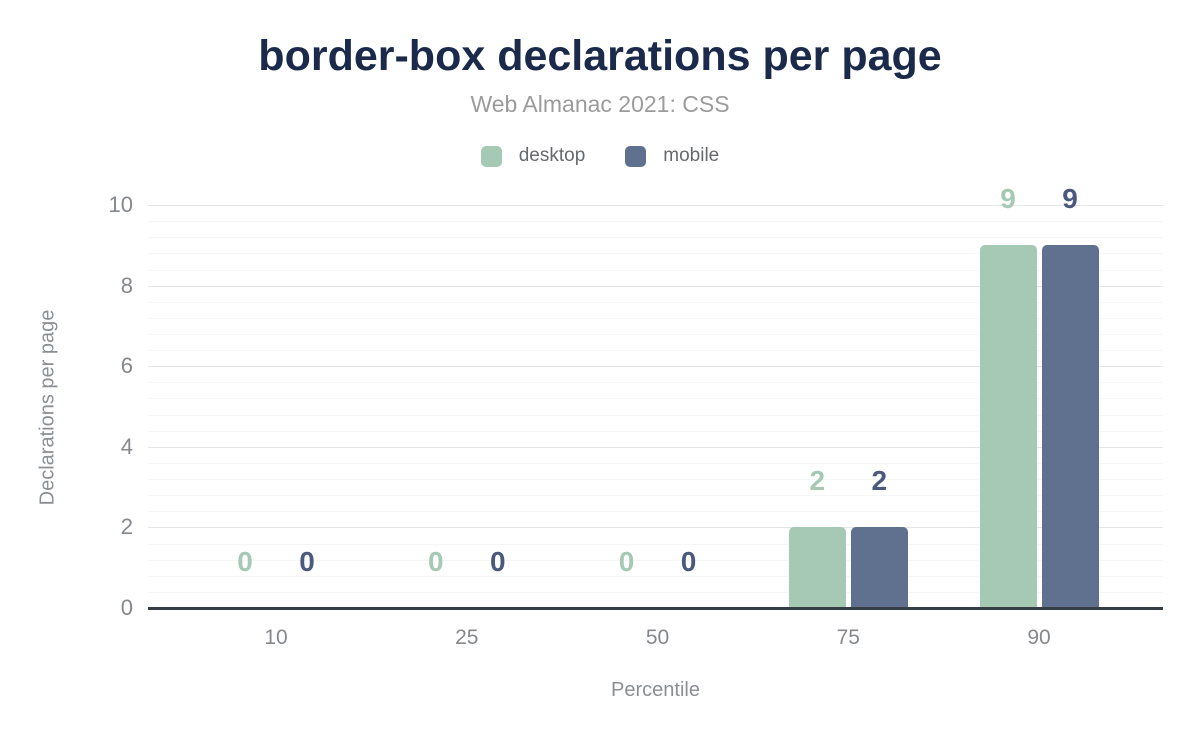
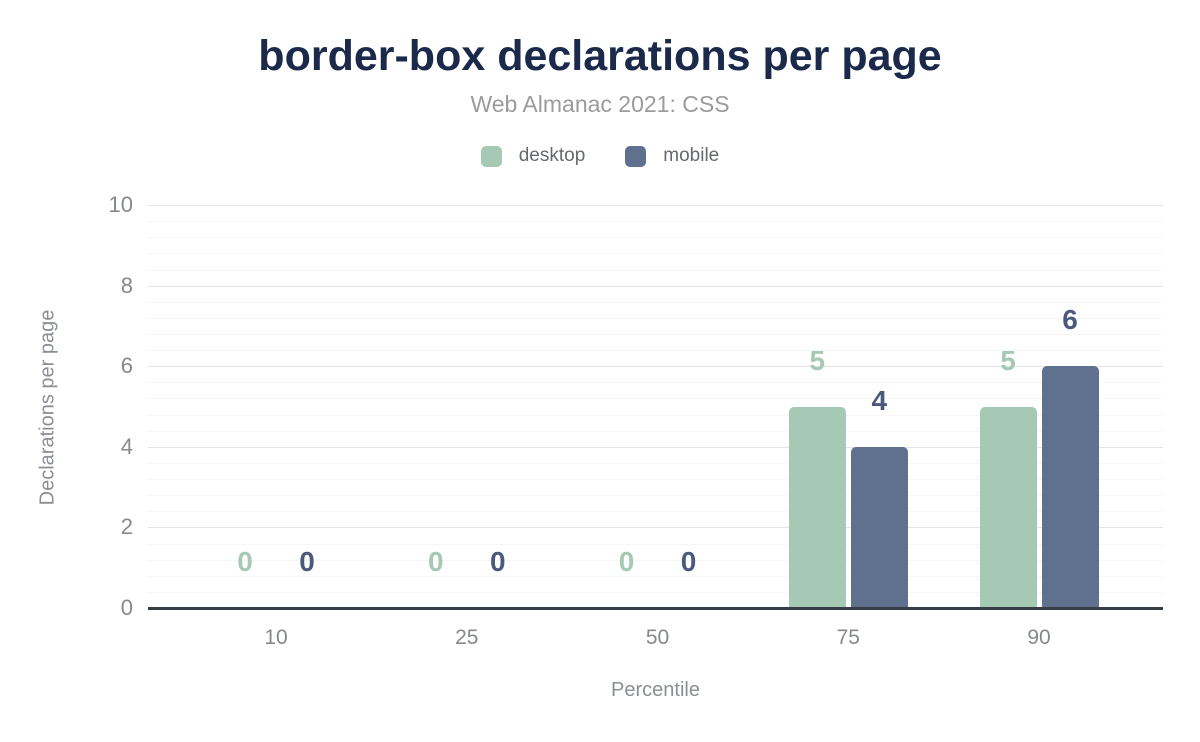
desktop/75: 2 -> 5
mobile/75: 2 -> 4
desktop/90: 9 -> 5
mobile/90: 9 -> 6
